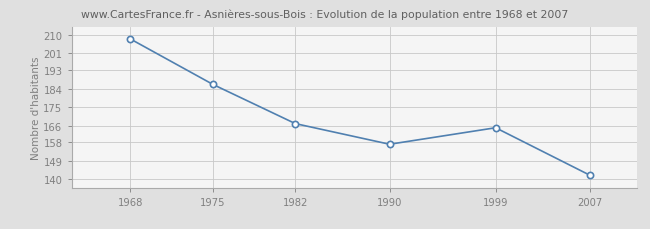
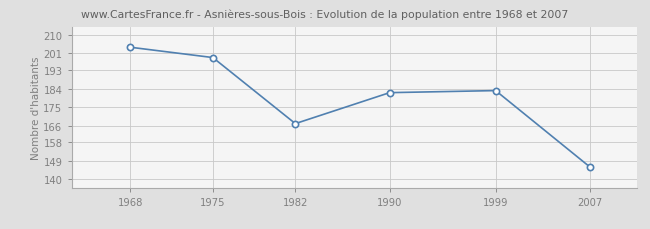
1968: 208 -> 204
1975: 186 -> 199
1990: 157 -> 182
1999: 165 -> 183
2007: 142 -> 146
